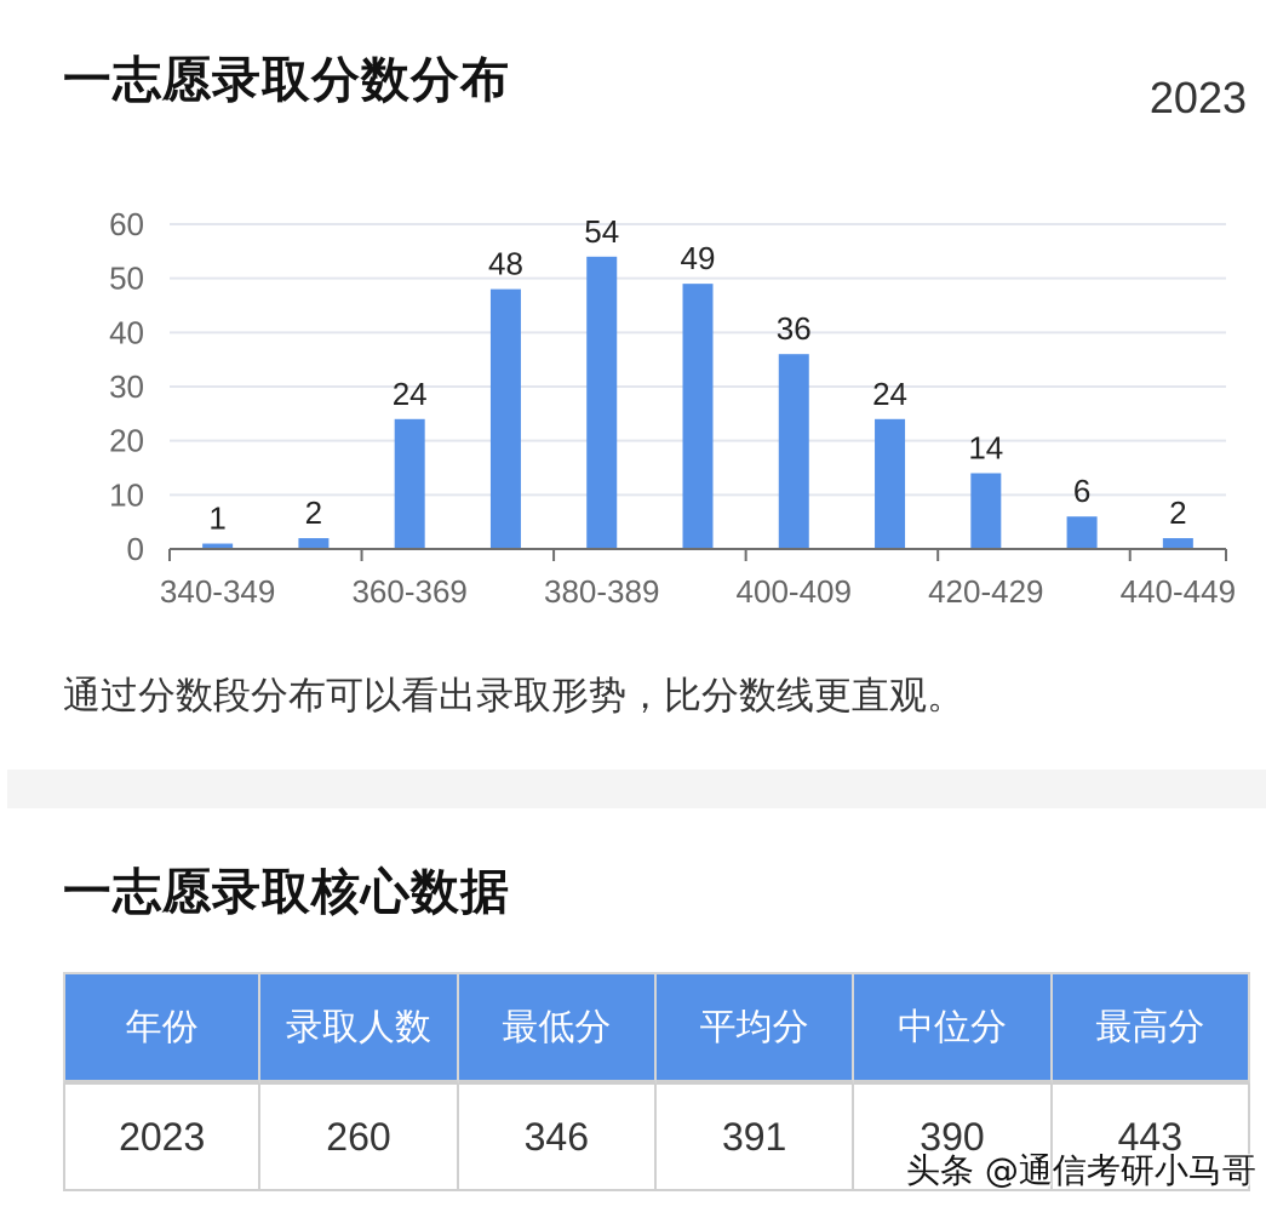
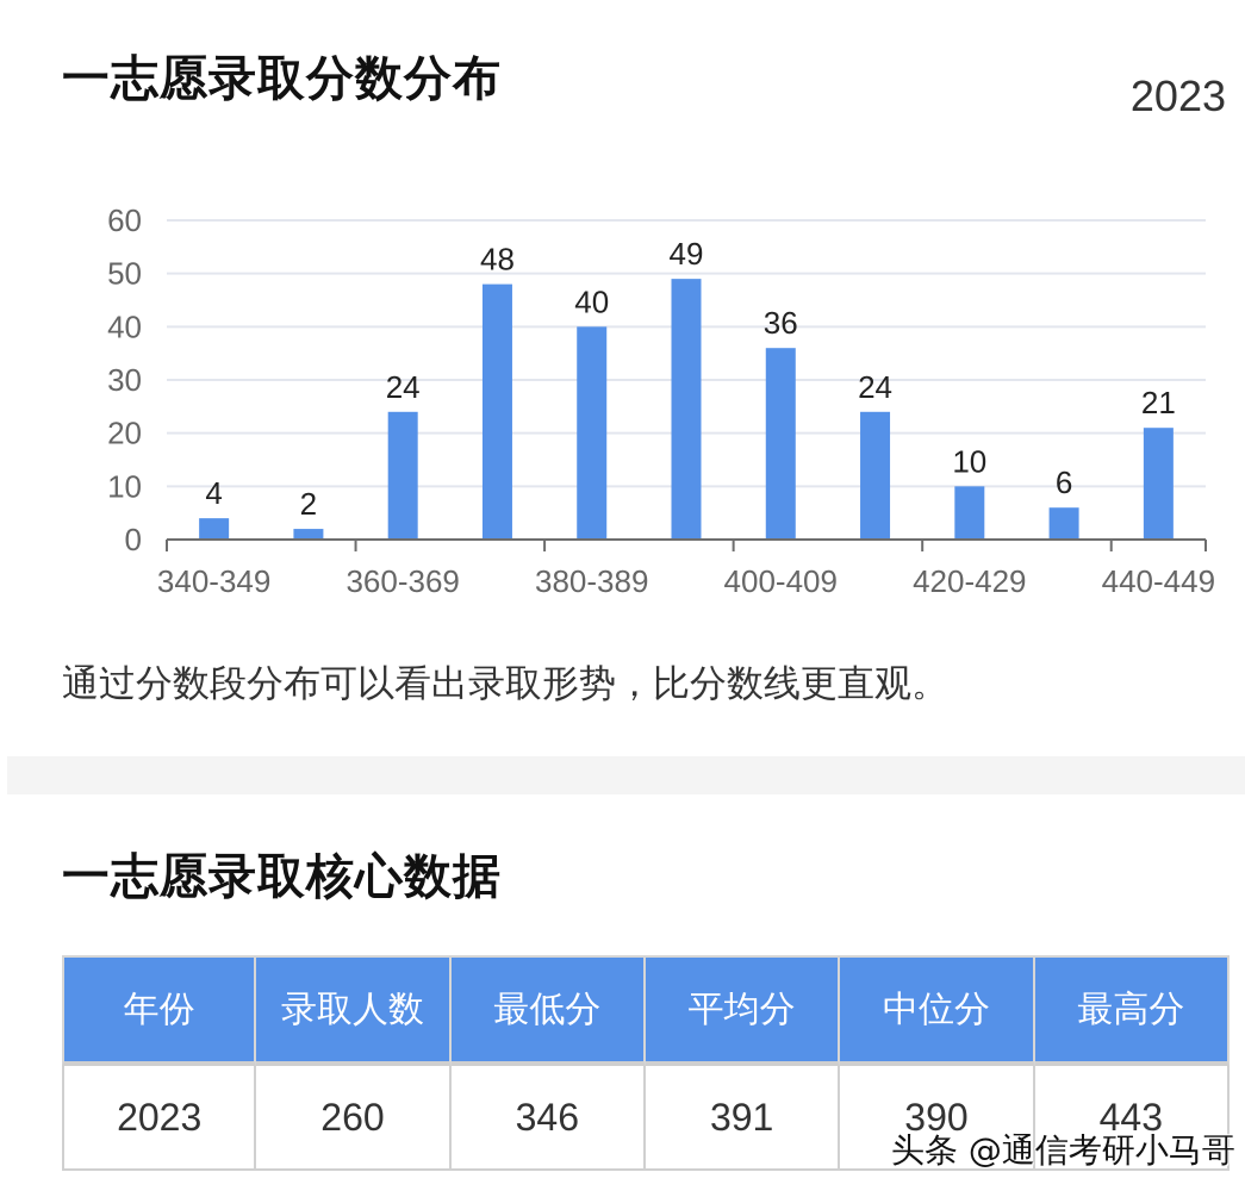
340-349: 1 -> 4
380-389: 54 -> 40
420-429: 14 -> 10
440-449: 2 -> 21
